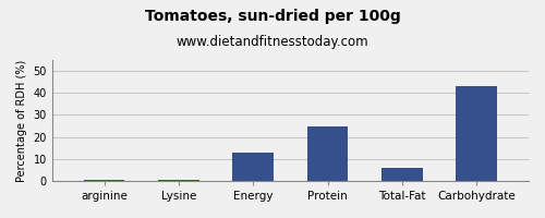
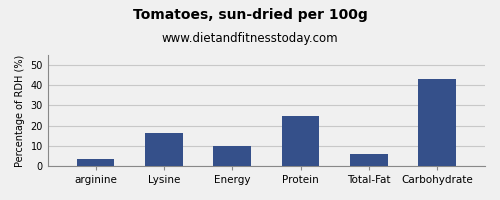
arginine: 0.3 -> 3.5
Lysine: 0.3 -> 16.5
Energy: 13.0 -> 10.0
